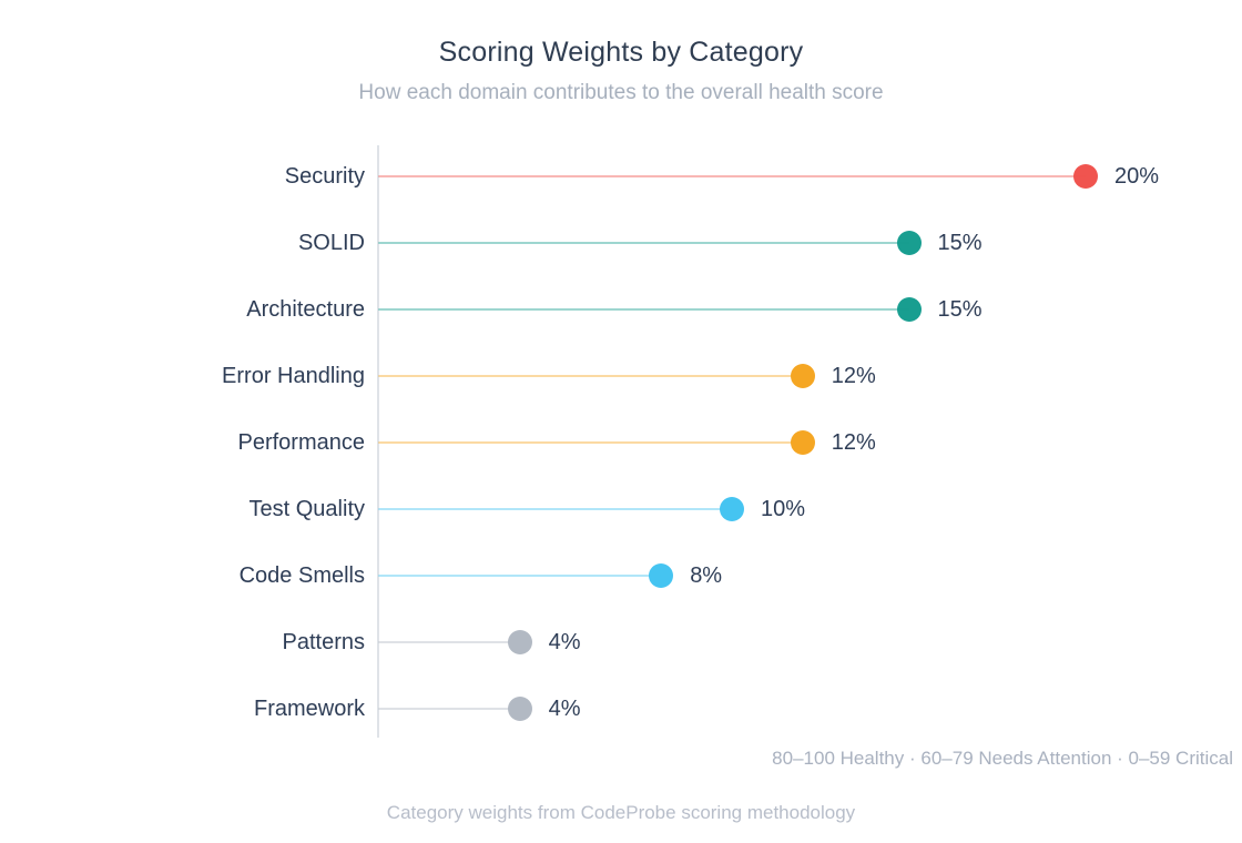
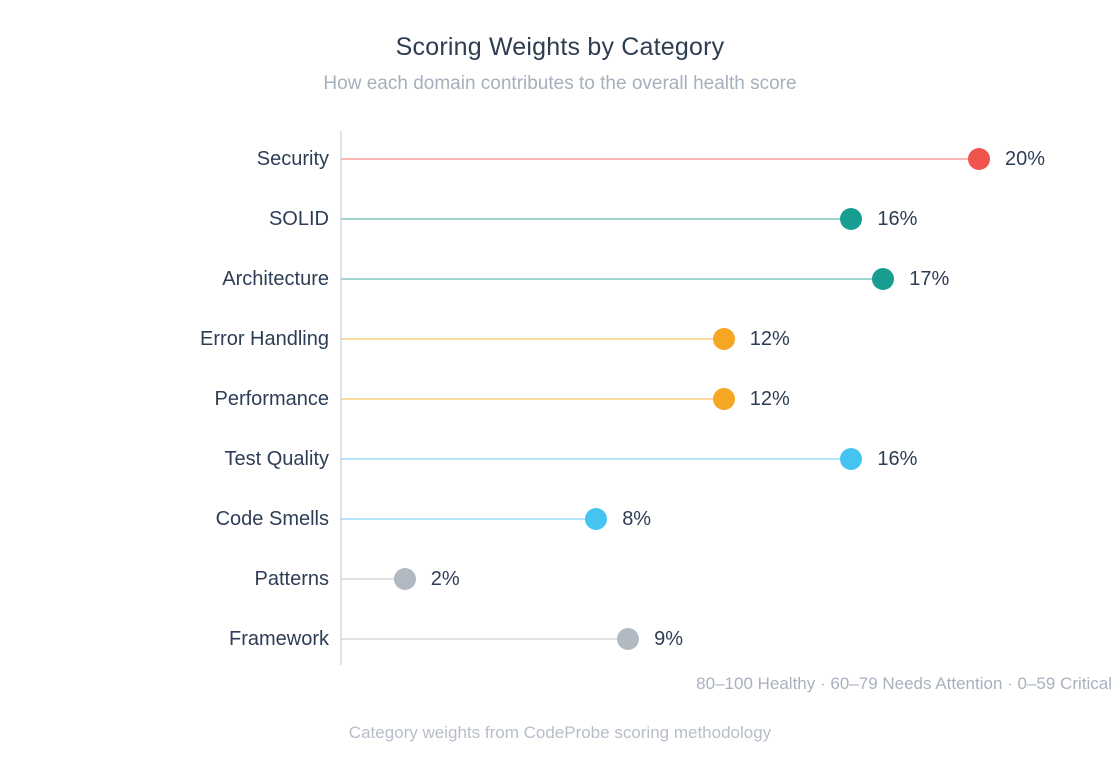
SOLID: 15% -> 16%
Architecture: 15% -> 17%
Test Quality: 10% -> 16%
Patterns: 4% -> 2%
Framework: 4% -> 9%
